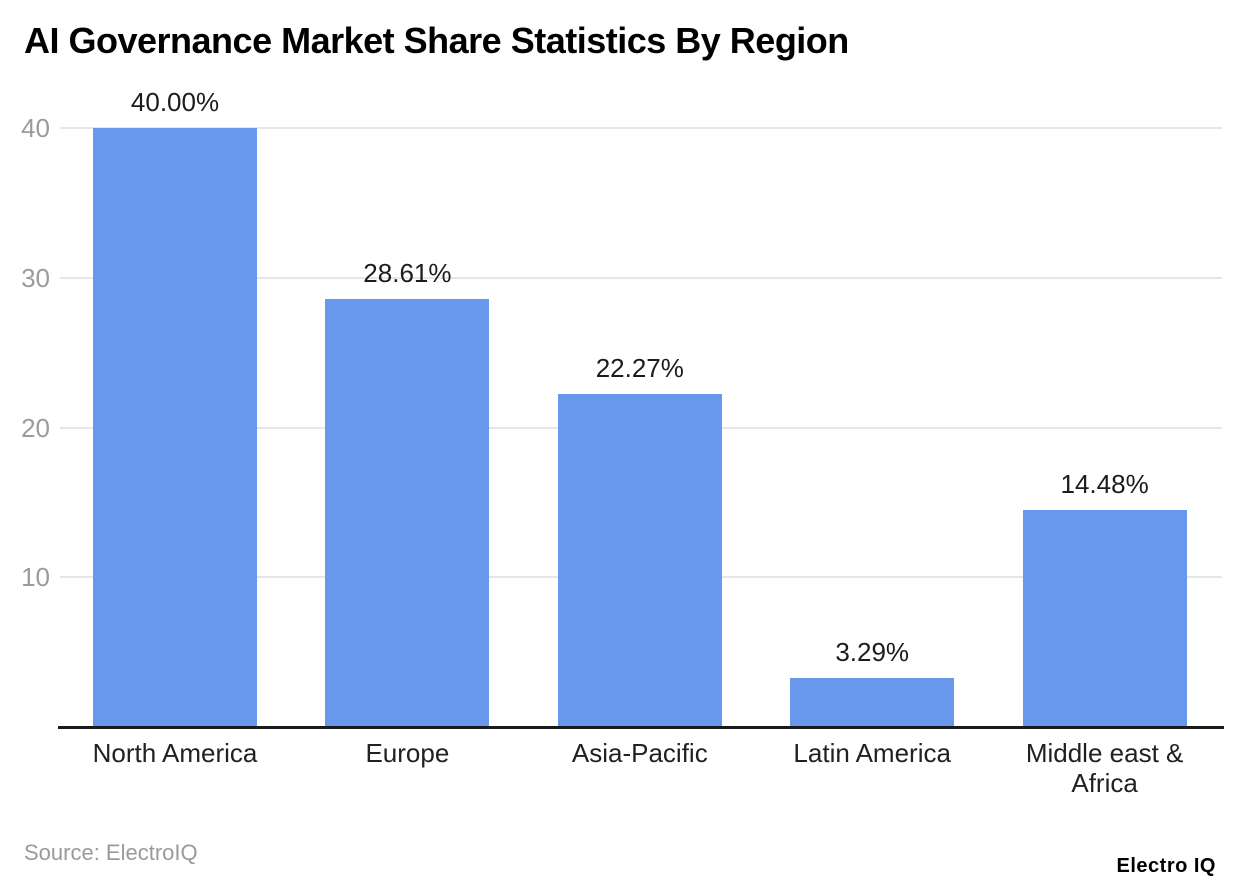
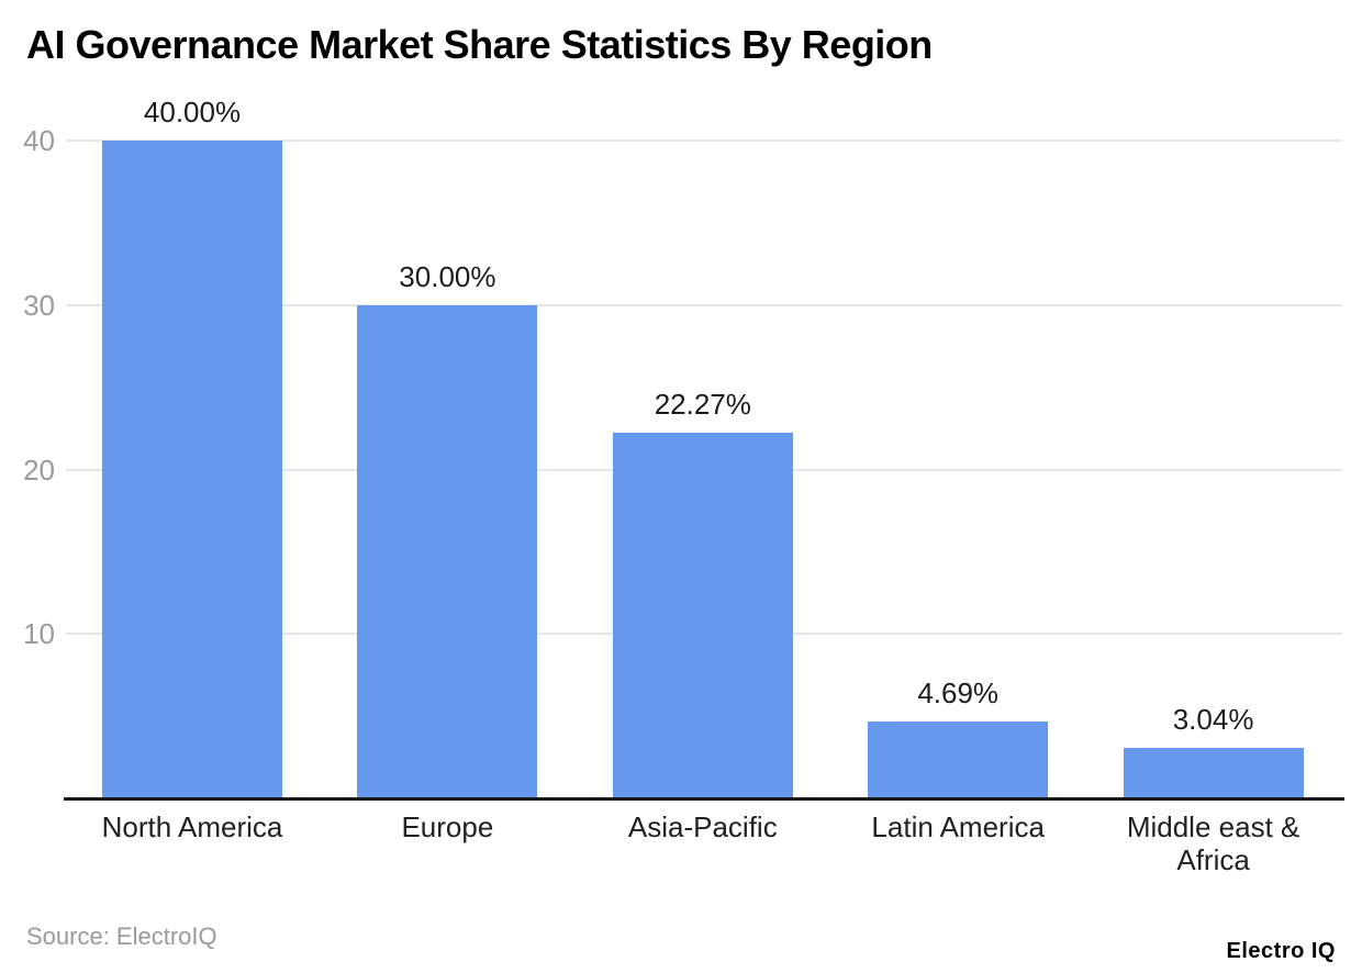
Europe: 28.61% -> 30.00%
Latin America: 3.29% -> 4.69%
Middle east & Africa: 14.48% -> 3.04%
